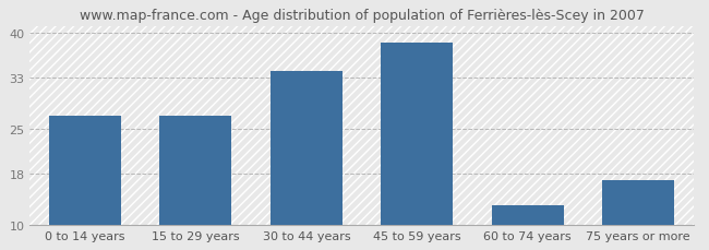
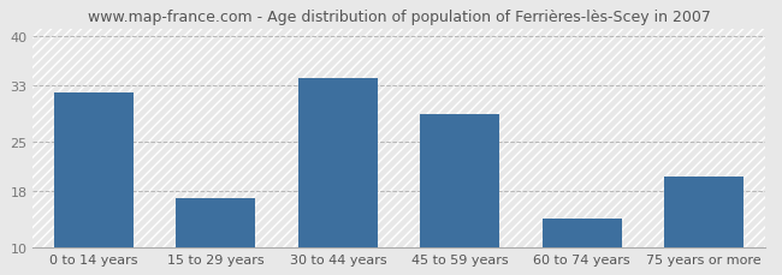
0 to 14 years: 27.0 -> 32.0
15 to 29 years: 27.0 -> 17.0
45 to 59 years: 38.5 -> 29.0
60 to 74 years: 13.0 -> 14.0
75 years or more: 17.0 -> 20.0
